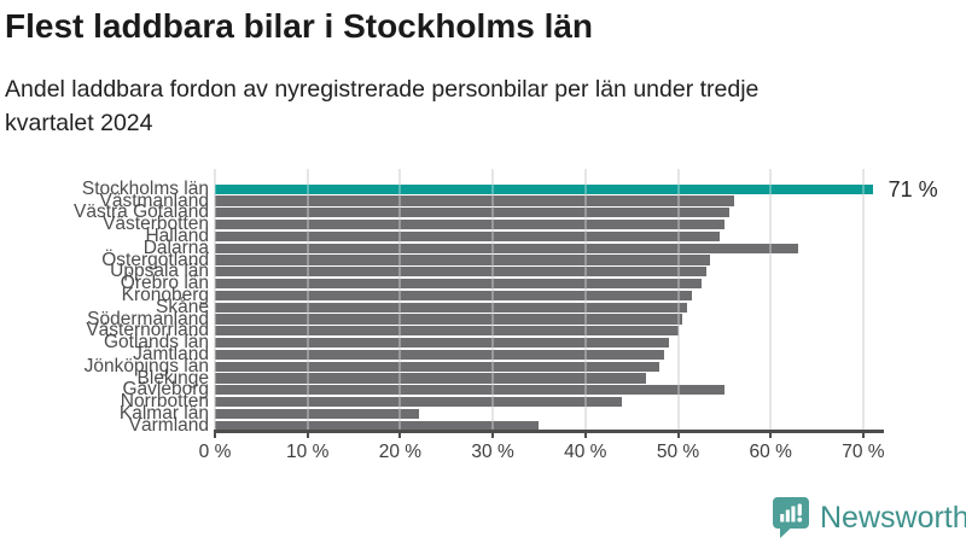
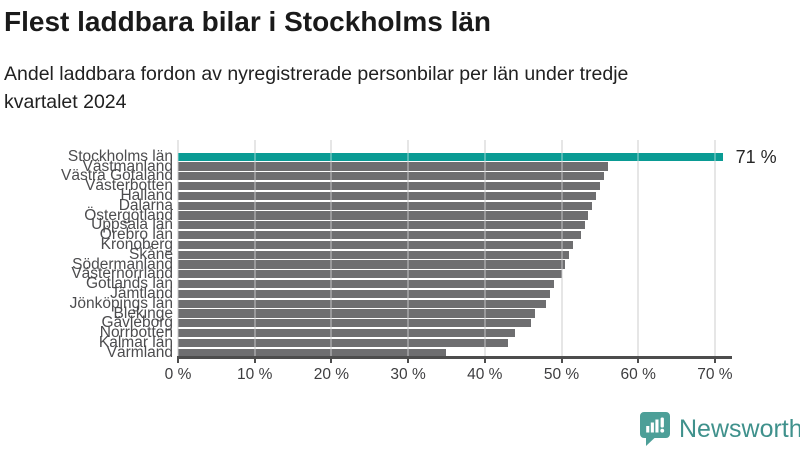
Dalarna: 63% -> 54%
Gävleborg: 55% -> 46%
Kalmar län: 22% -> 43%
